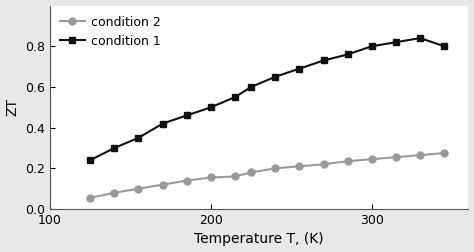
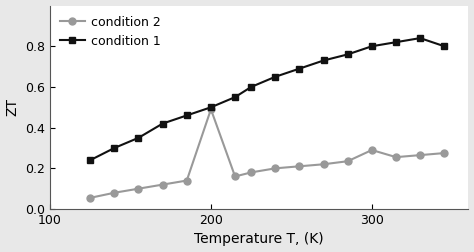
condition 2/200: 0.155 -> 0.490
condition 2/300: 0.245 -> 0.290
